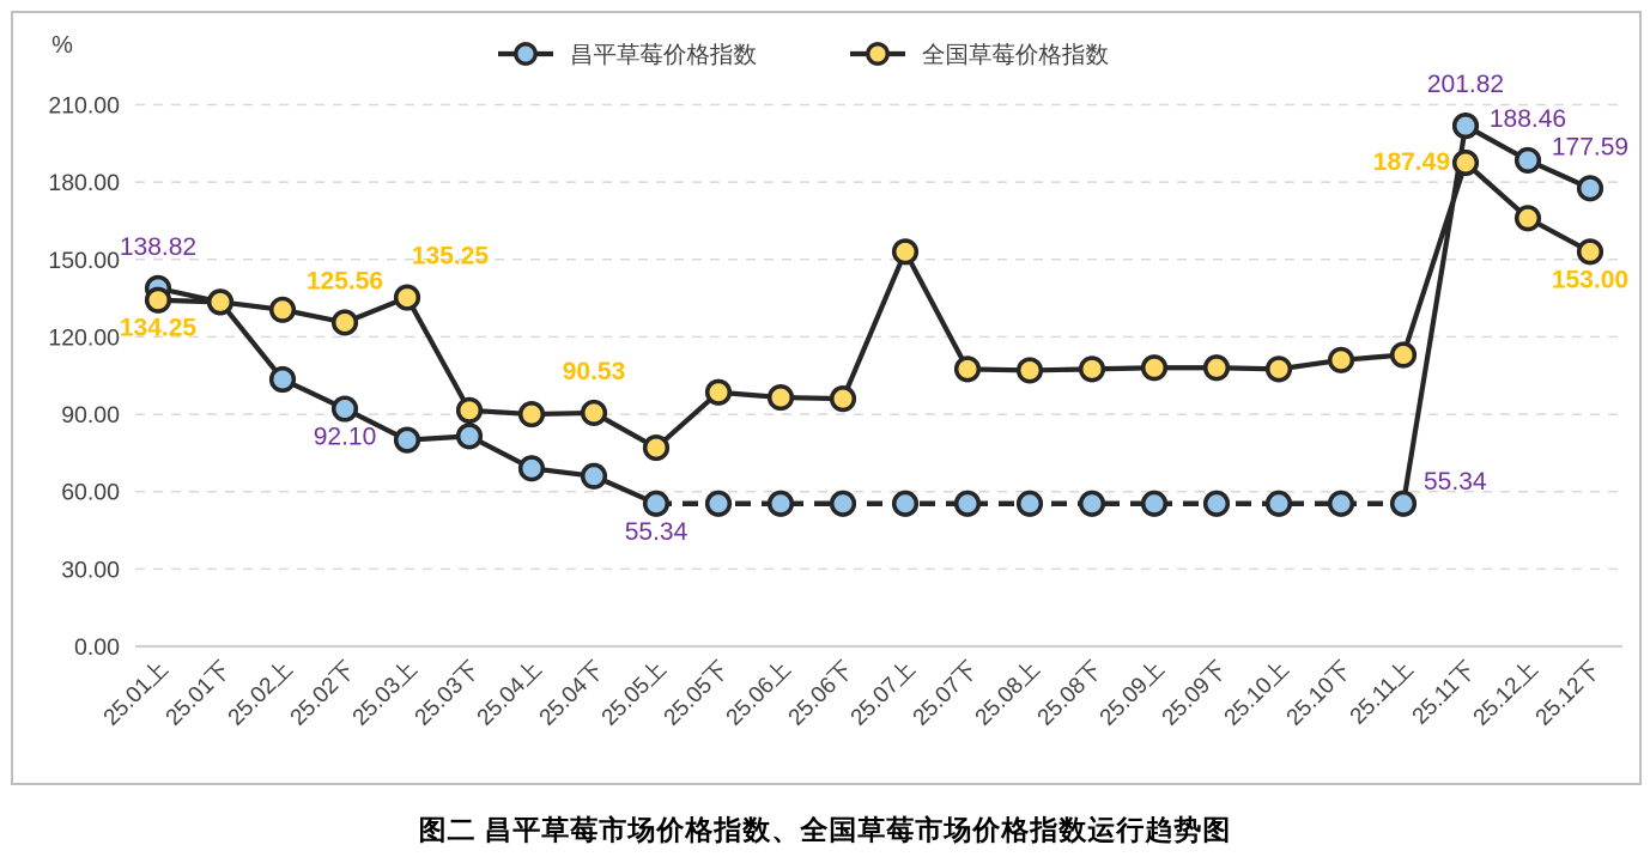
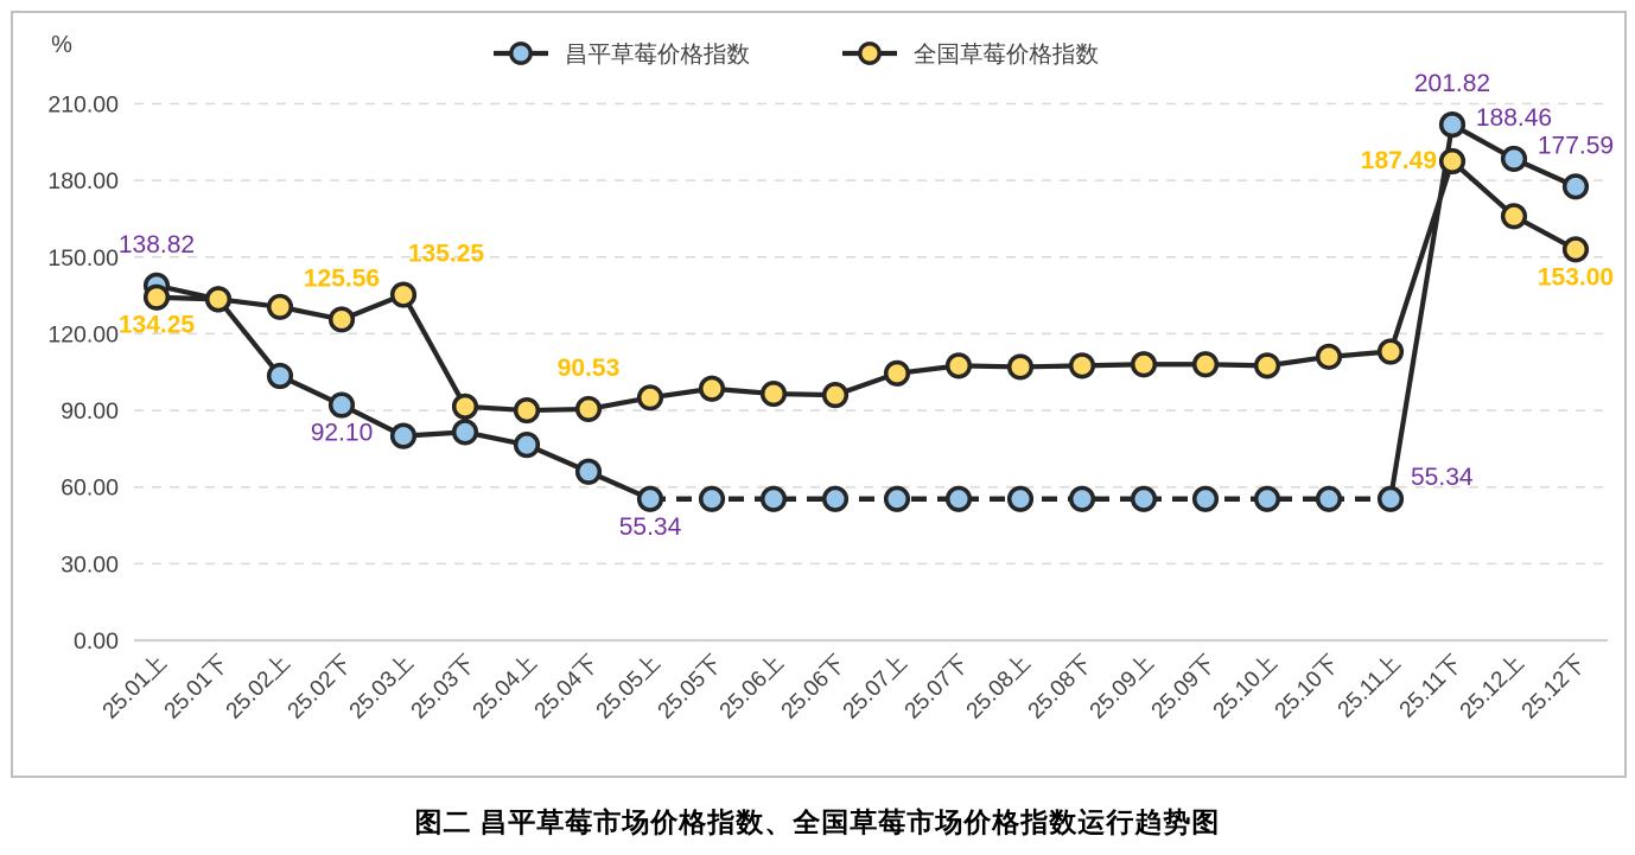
昌平草莓价格指数/25.04上: 69 -> 76
全国草莓价格指数/25.05上: 77 -> 95
全国草莓价格指数/25.07上: 153 -> 104
